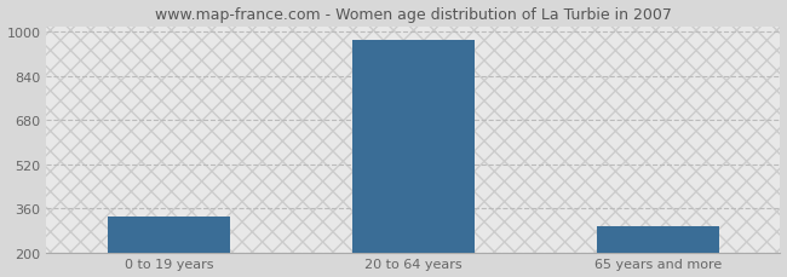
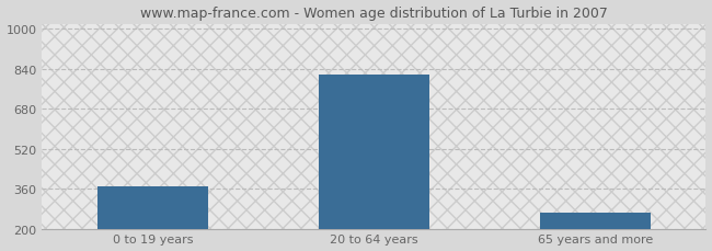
0 to 19 years: 330 -> 370
20 to 64 years: 970 -> 815
65 years and more: 295 -> 265
